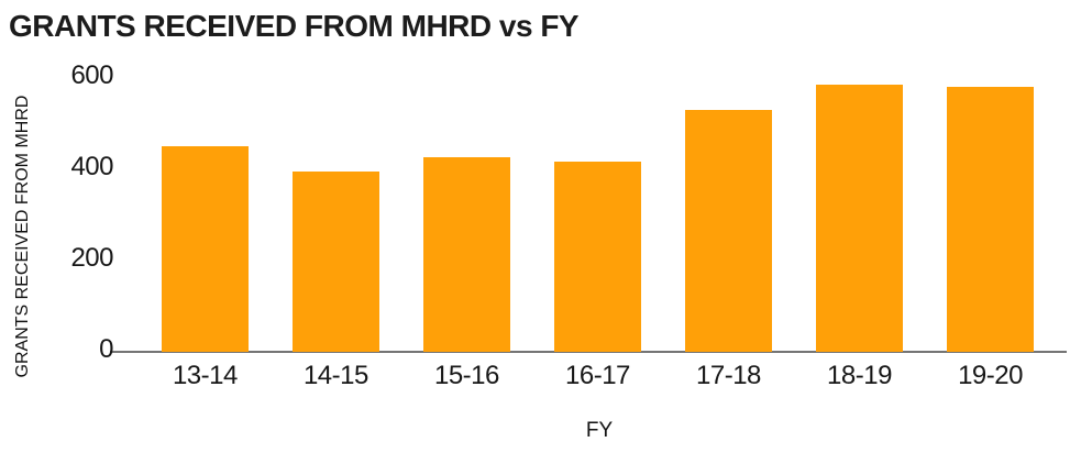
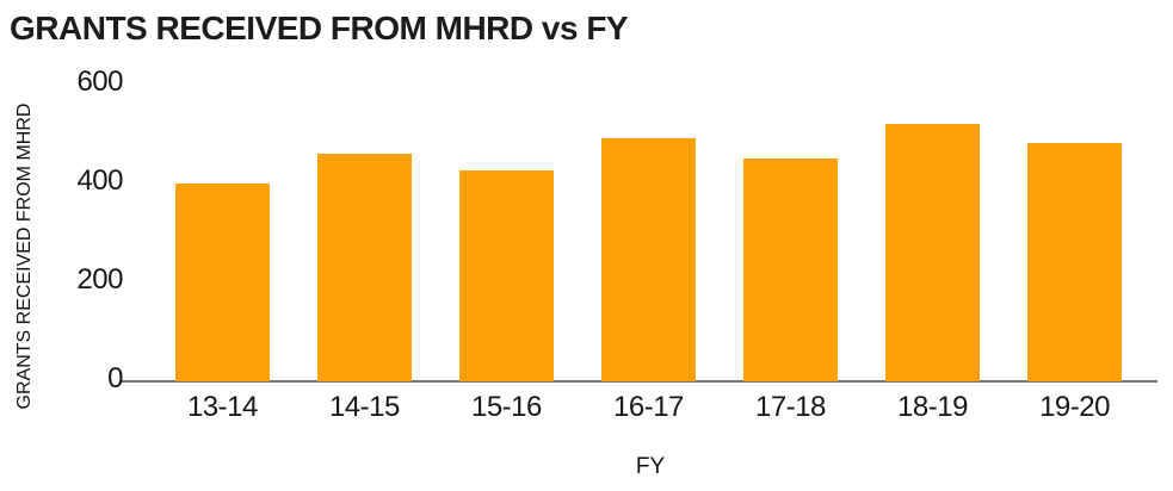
13-14: 450 -> 400
14-15: 400 -> 460
16-17: 420 -> 490
17-18: 530 -> 450
18-19: 580 -> 520
19-20: 580 -> 480
